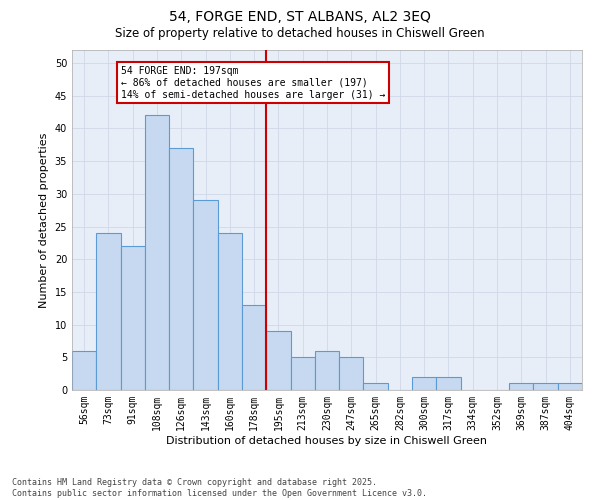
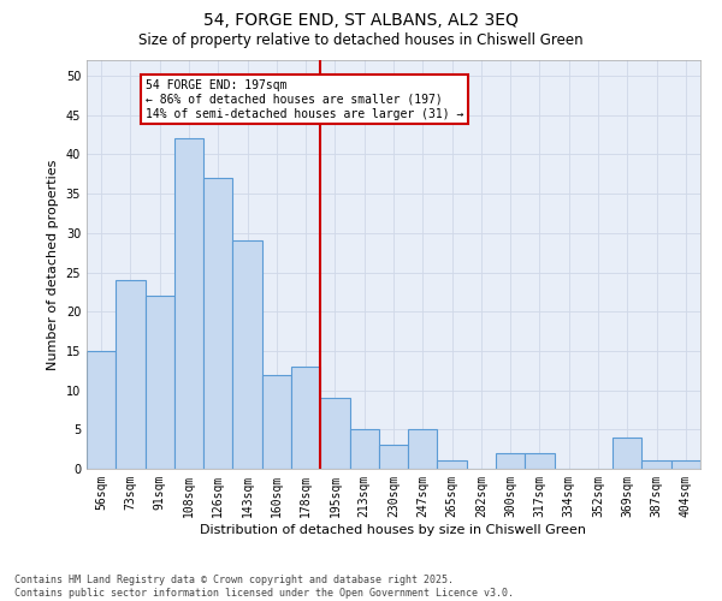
56sqm: 6 -> 15
160sqm: 24 -> 12
230sqm: 6 -> 3
369sqm: 1 -> 4
